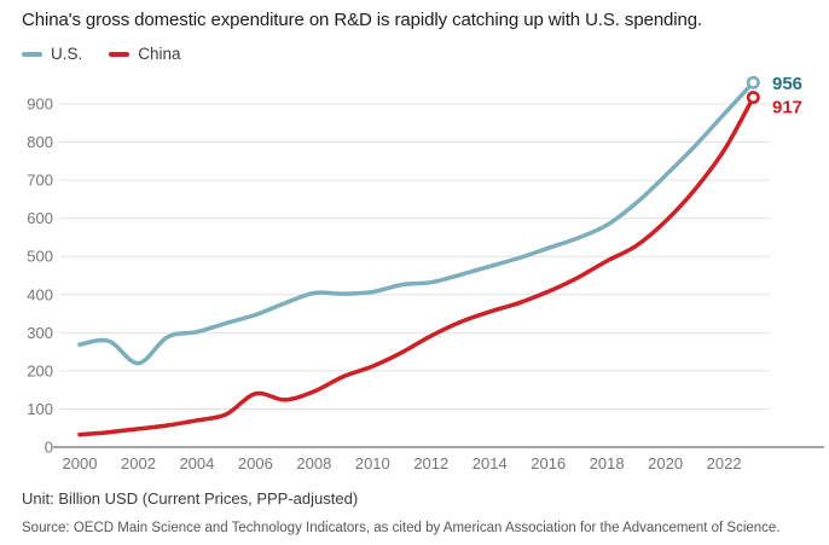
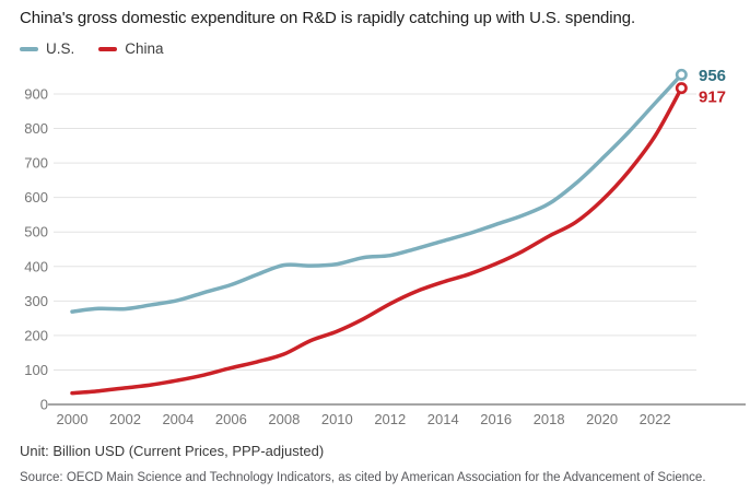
U.S./2002: 220 -> 280
China/2006: 140 -> 110
